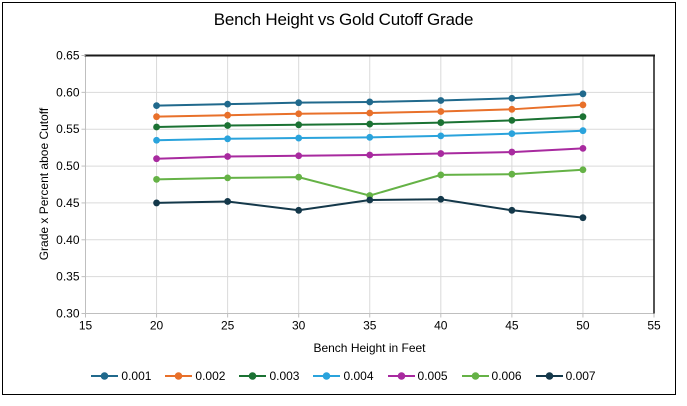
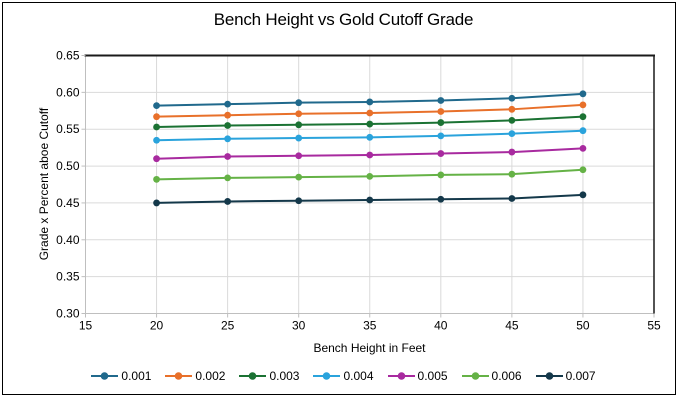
0.007/30: 0.44 -> 0.45
0.006/35: 0.46 -> 0.49
0.007/45: 0.44 -> 0.46
0.007/50: 0.43 -> 0.46
